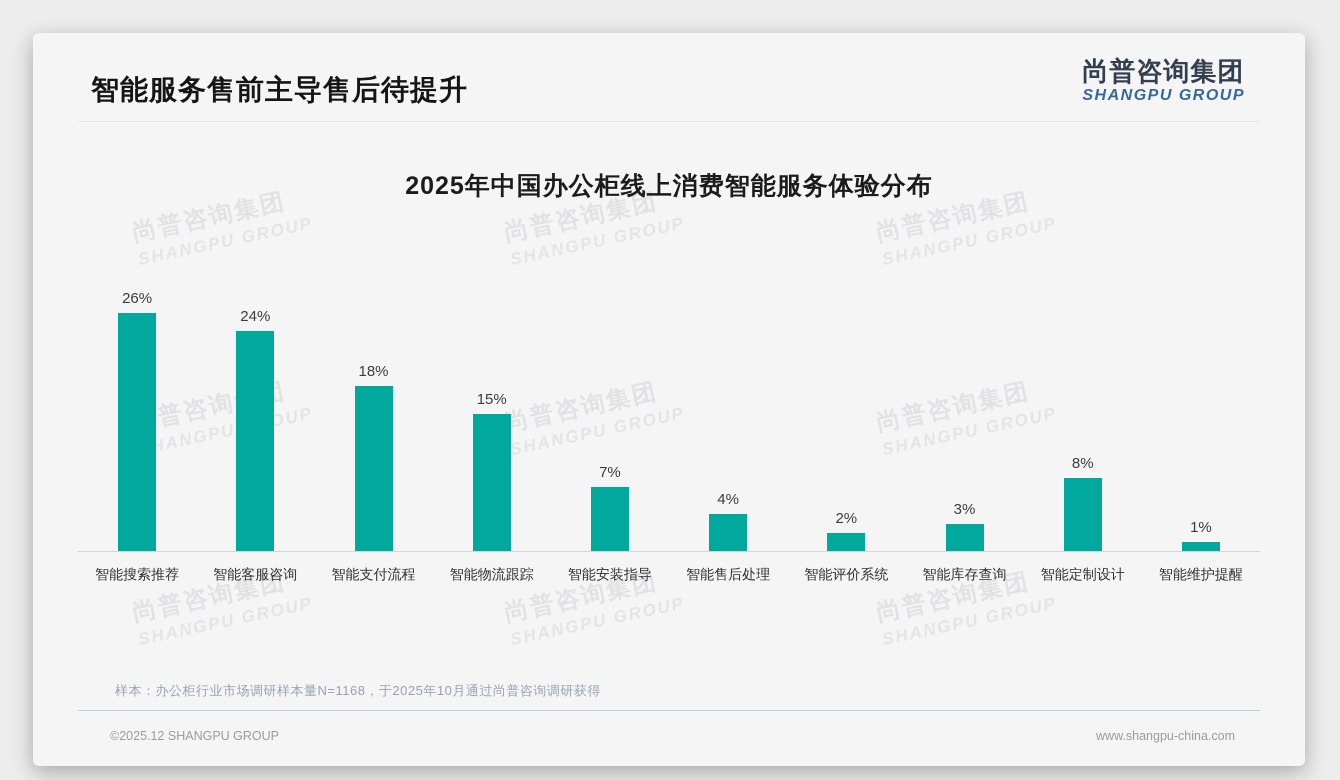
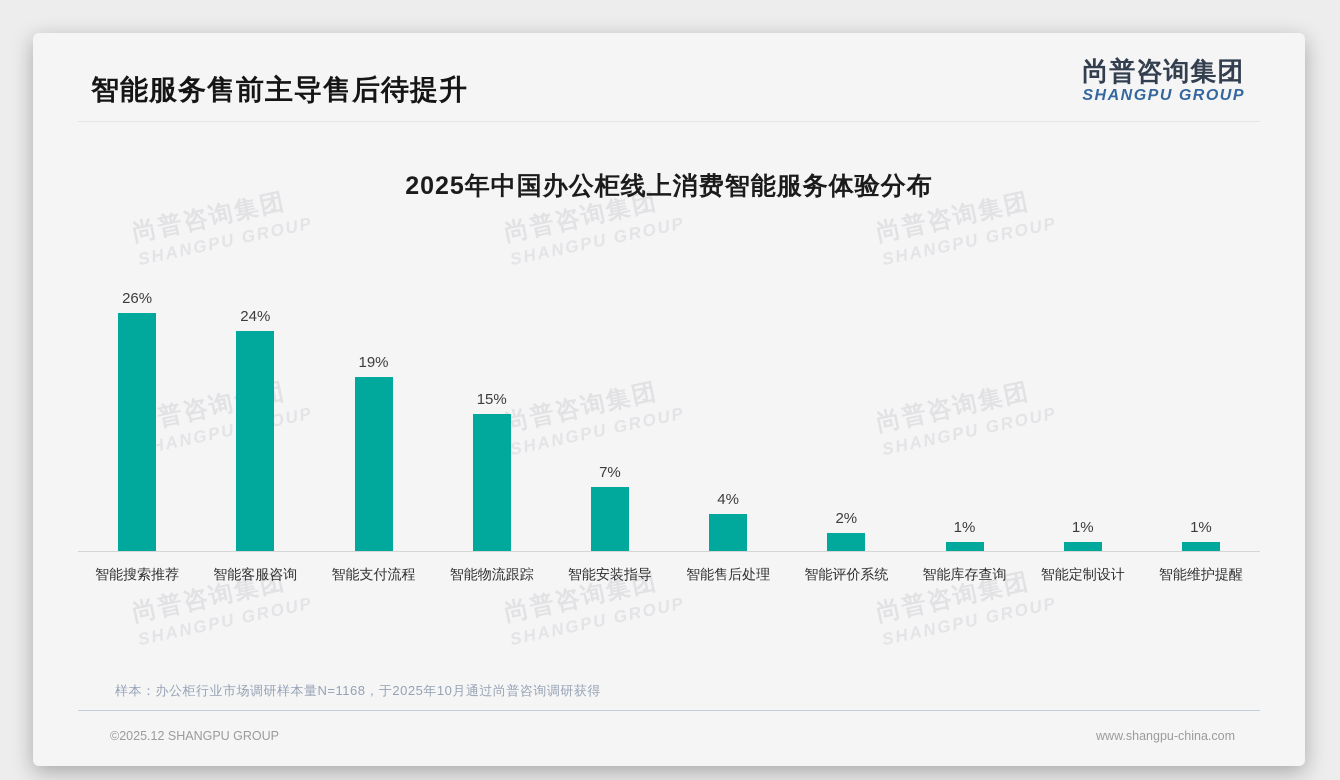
智能支付流程: 18% -> 19%
智能库存查询: 3% -> 1%
智能定制设计: 8% -> 1%
